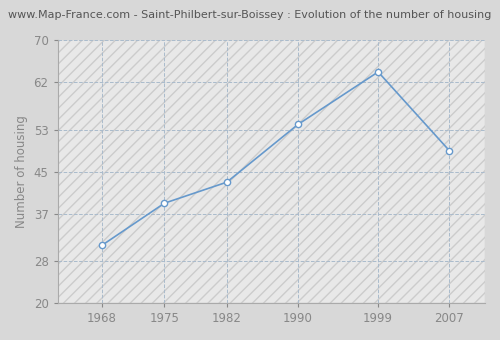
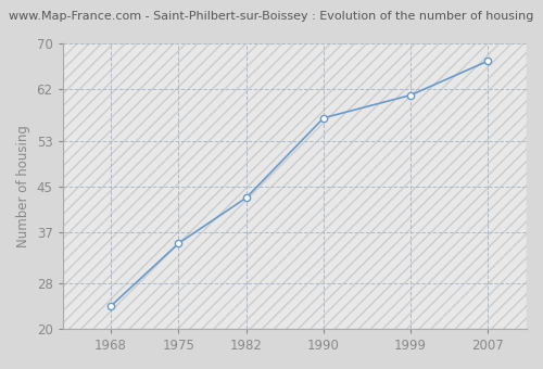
1968: 31 -> 24
1975: 39 -> 35
1990: 54 -> 57
1999: 64 -> 61
2007: 49 -> 67
